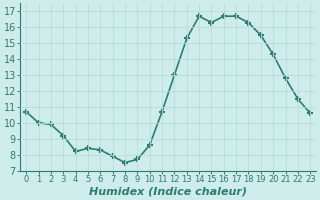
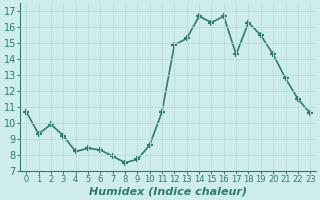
1: 10.0 -> 9.3
12: 13.0 -> 14.9
17: 16.7 -> 14.3
